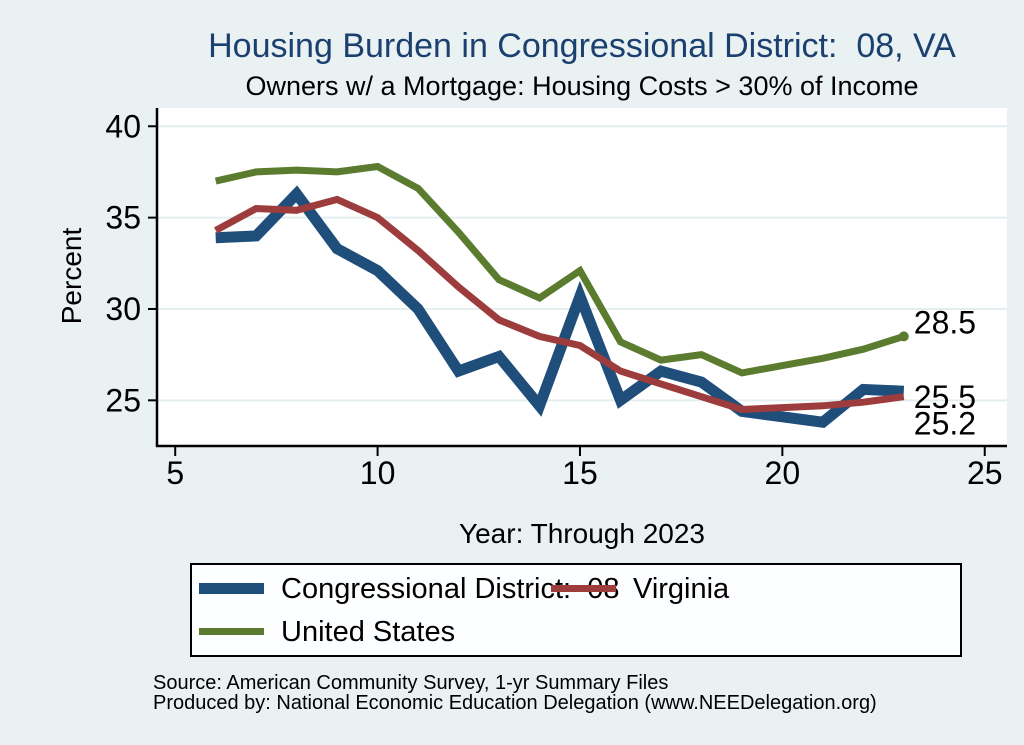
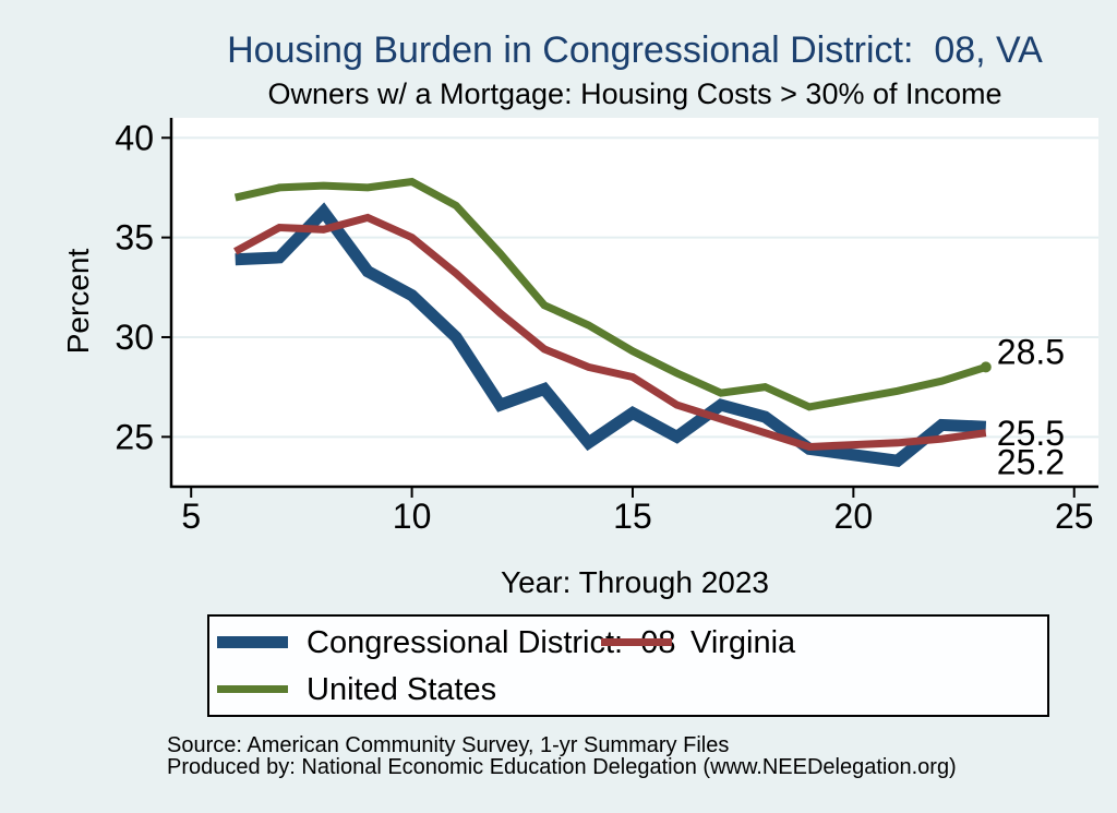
Congressional District: 08/15: 30.7 -> 26.2
United States/15: 32.1 -> 29.3
